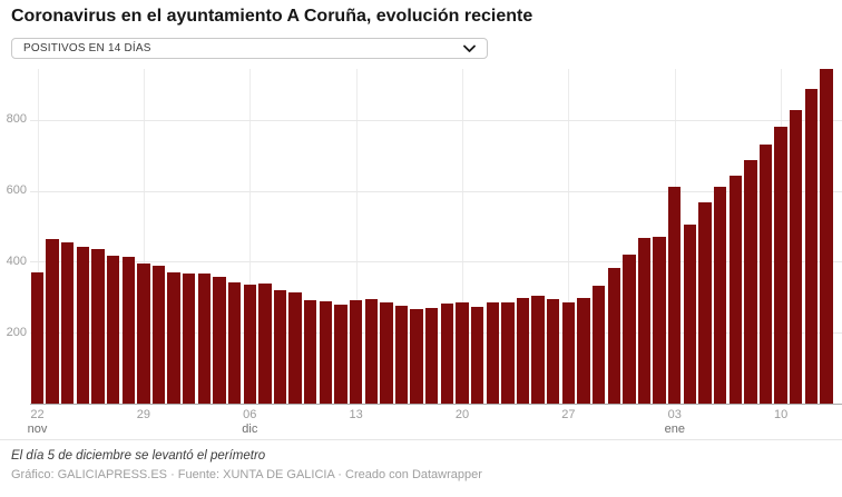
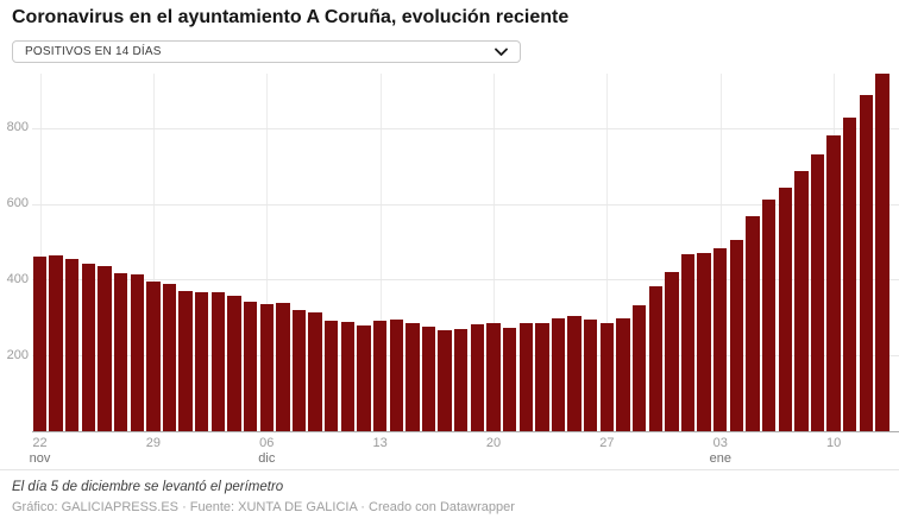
22 nov: 370 -> 460
03 ene: 610 -> 480
